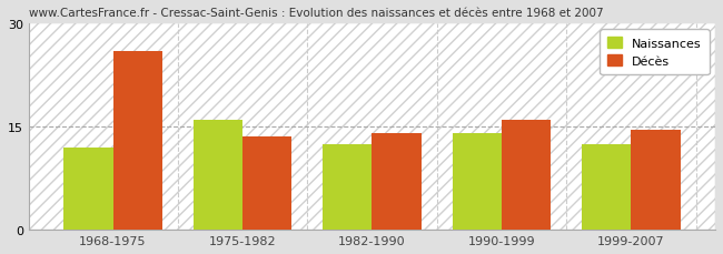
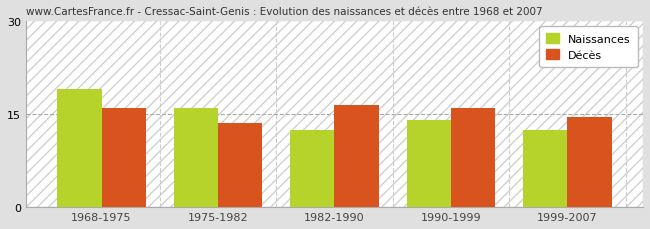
Naissances/1968-1975: 12.0 -> 19.0
Décès/1968-1975: 26.0 -> 16.0
Décès/1982-1990: 14.0 -> 16.5
